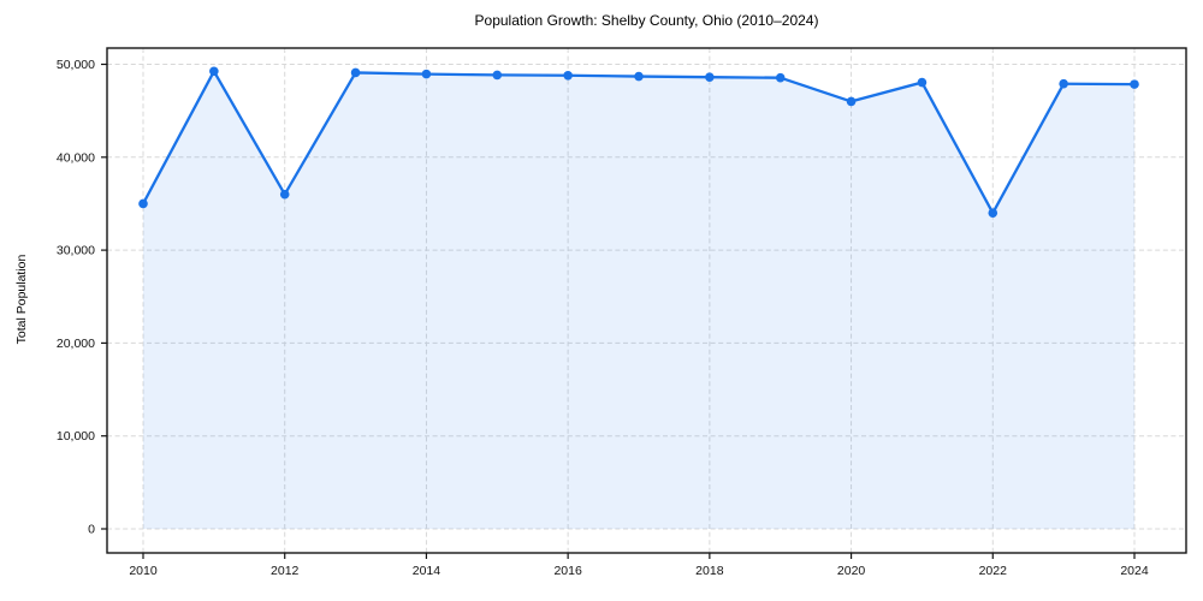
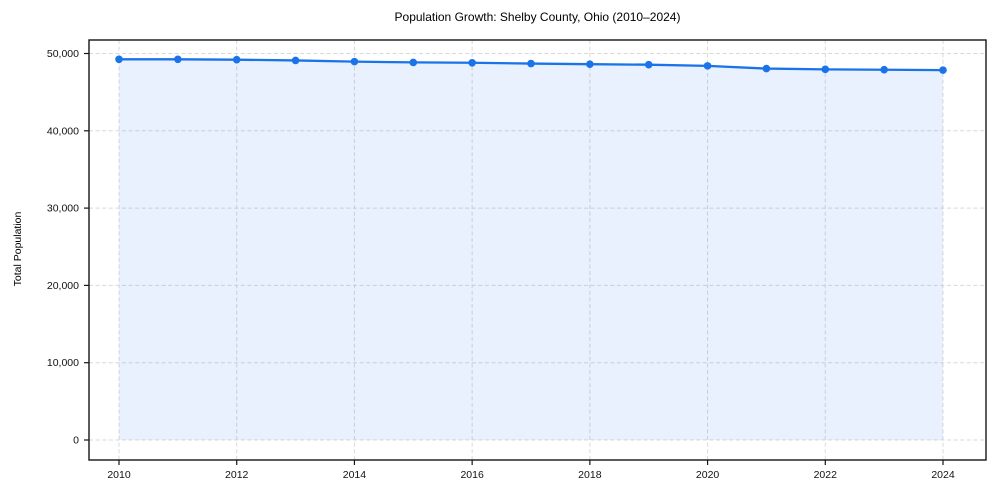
2010: 35000 -> 49000
2012: 36000 -> 49000
2020: 46000 -> 48000
2022: 34000 -> 48000
